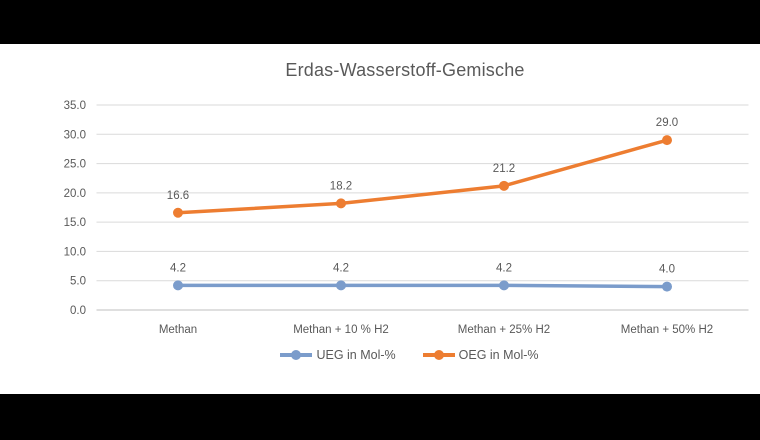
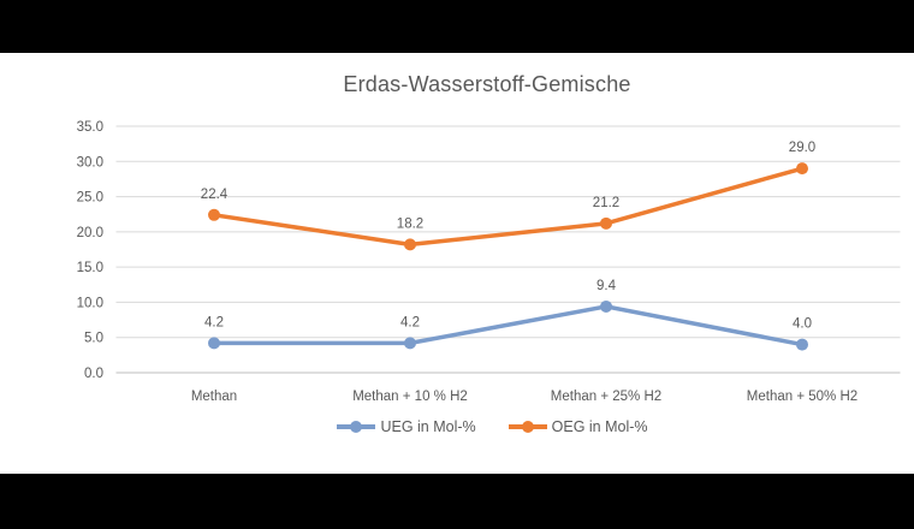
OEG in Mol-%/Methan: 16.6 -> 22.4
UEG in Mol-%/Methan + 25% H2: 4.2 -> 9.4
